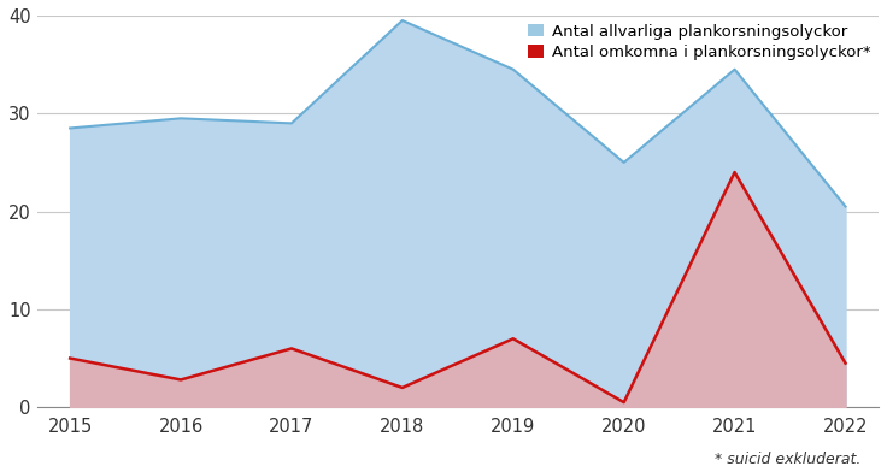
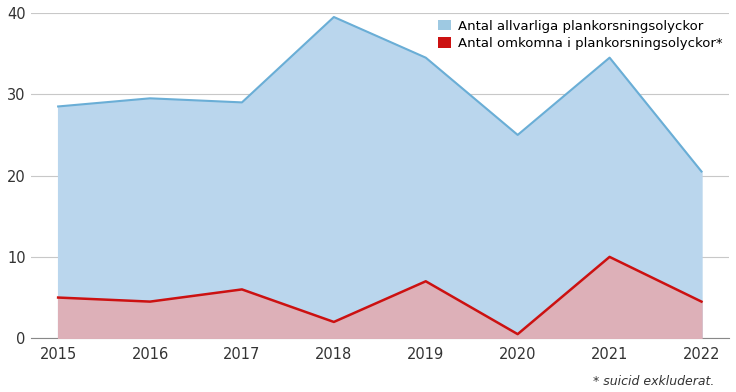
Antal omkomna i plankorsningsolyckor*/2016: 2.8 -> 4.5
Antal omkomna i plankorsningsolyckor*/2021: 24.0 -> 10.0
